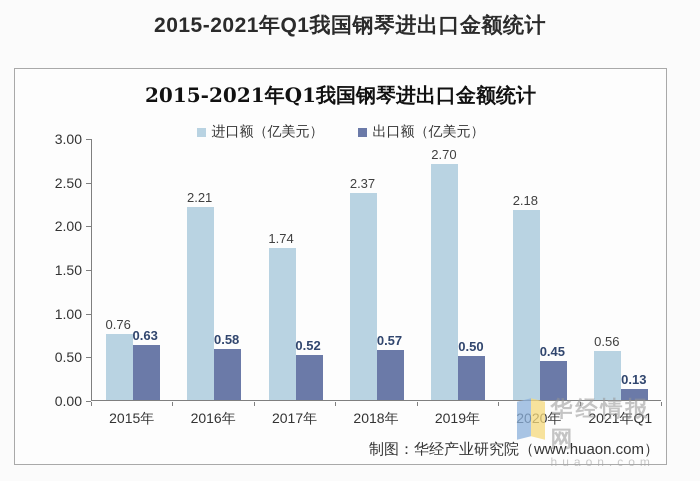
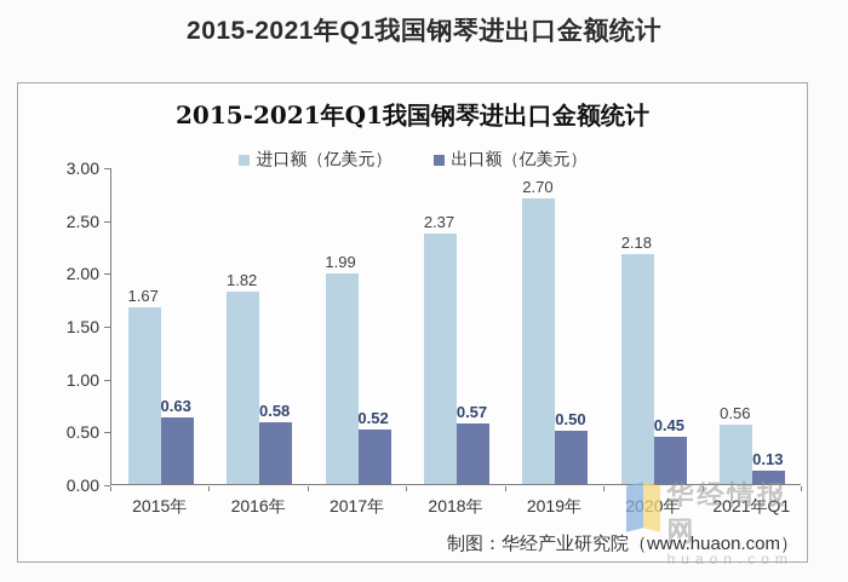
进口额（亿美元）/2015年: 0.76 -> 1.67
进口额（亿美元）/2016年: 2.21 -> 1.82
进口额（亿美元）/2017年: 1.74 -> 1.99
